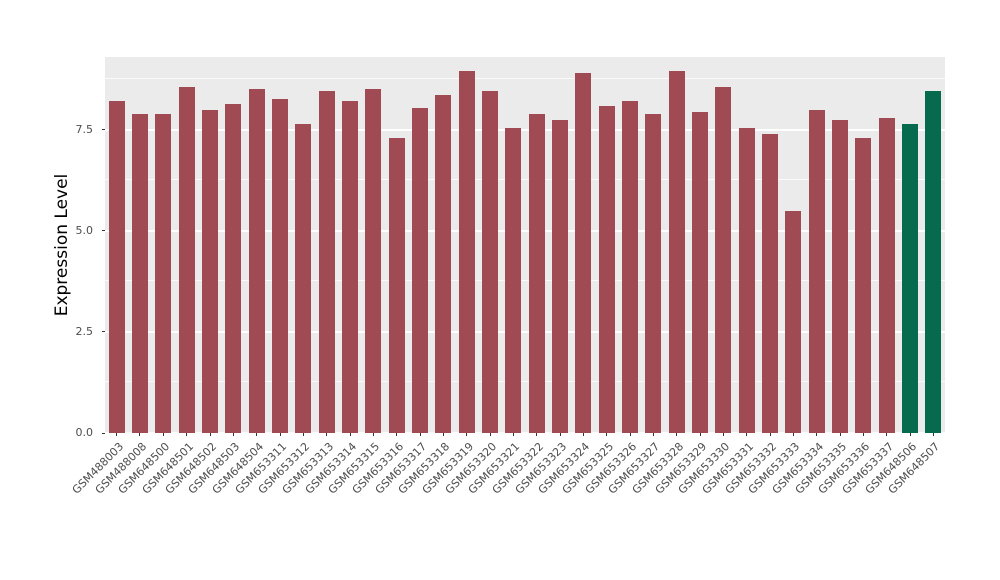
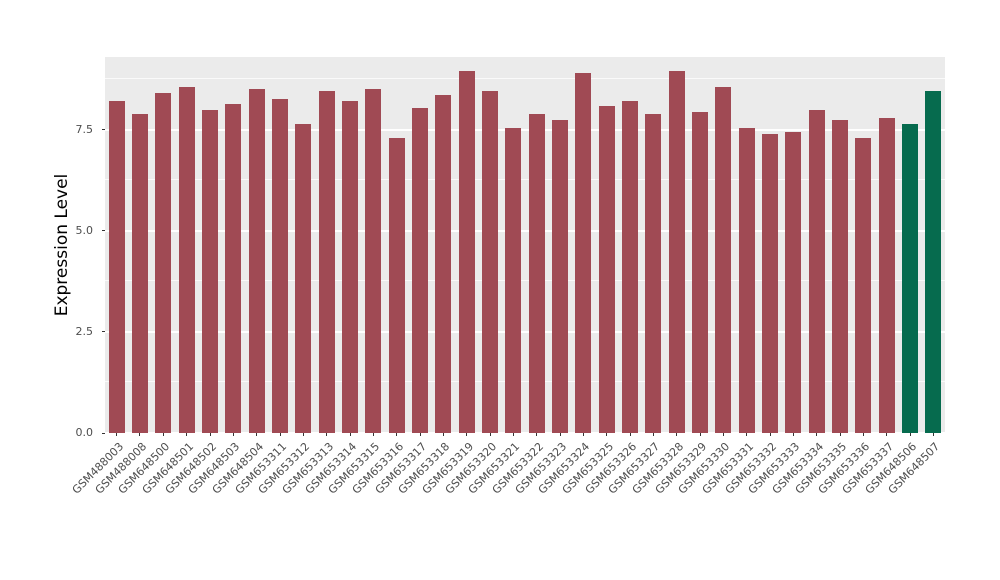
GSM648500: 7.9 -> 8.4
GSM653333: 5.5 -> 7.5
